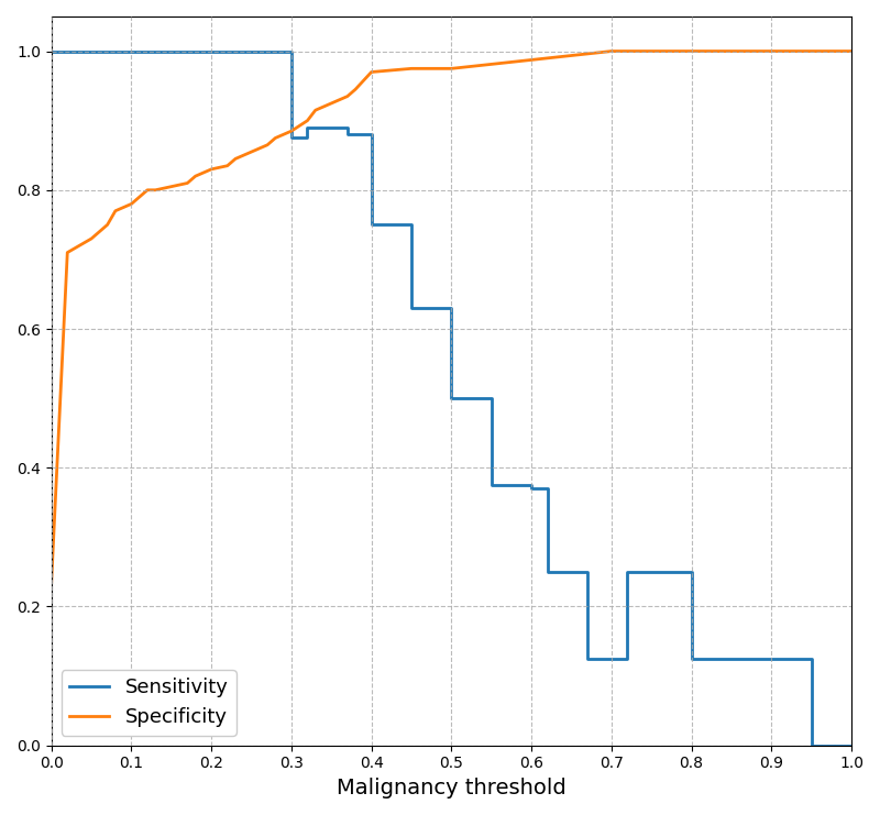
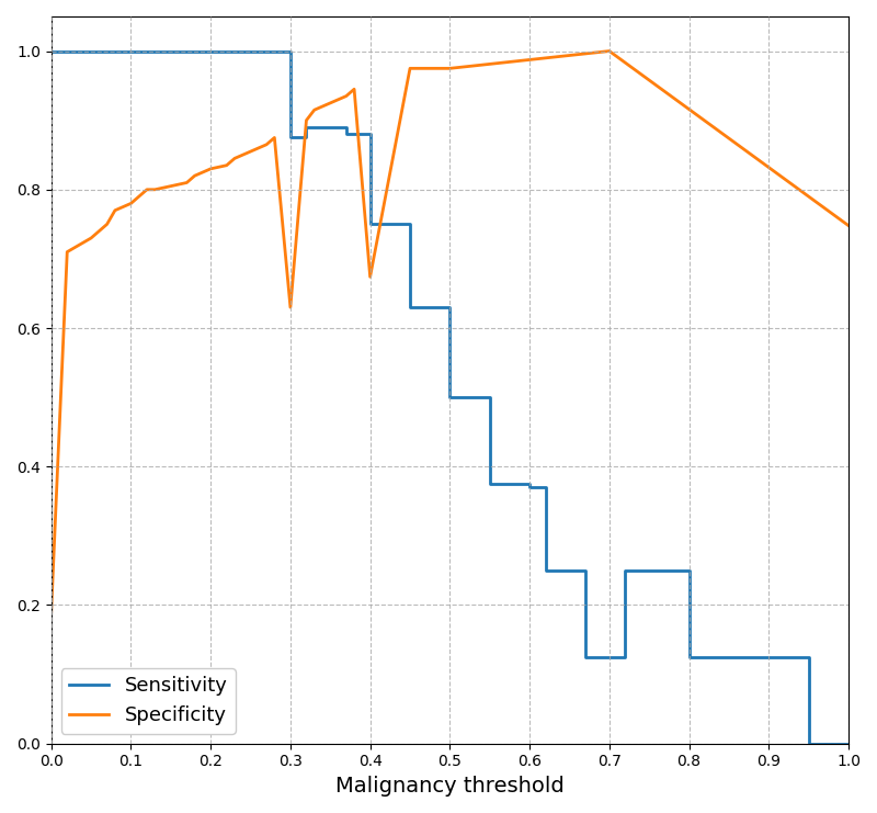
Specificity/0.0: 0.235 -> 0.190
Specificity/0.3: 0.885 -> 0.630
Specificity/0.4: 0.970 -> 0.674
Specificity/1.0: 1.000 -> 0.748
